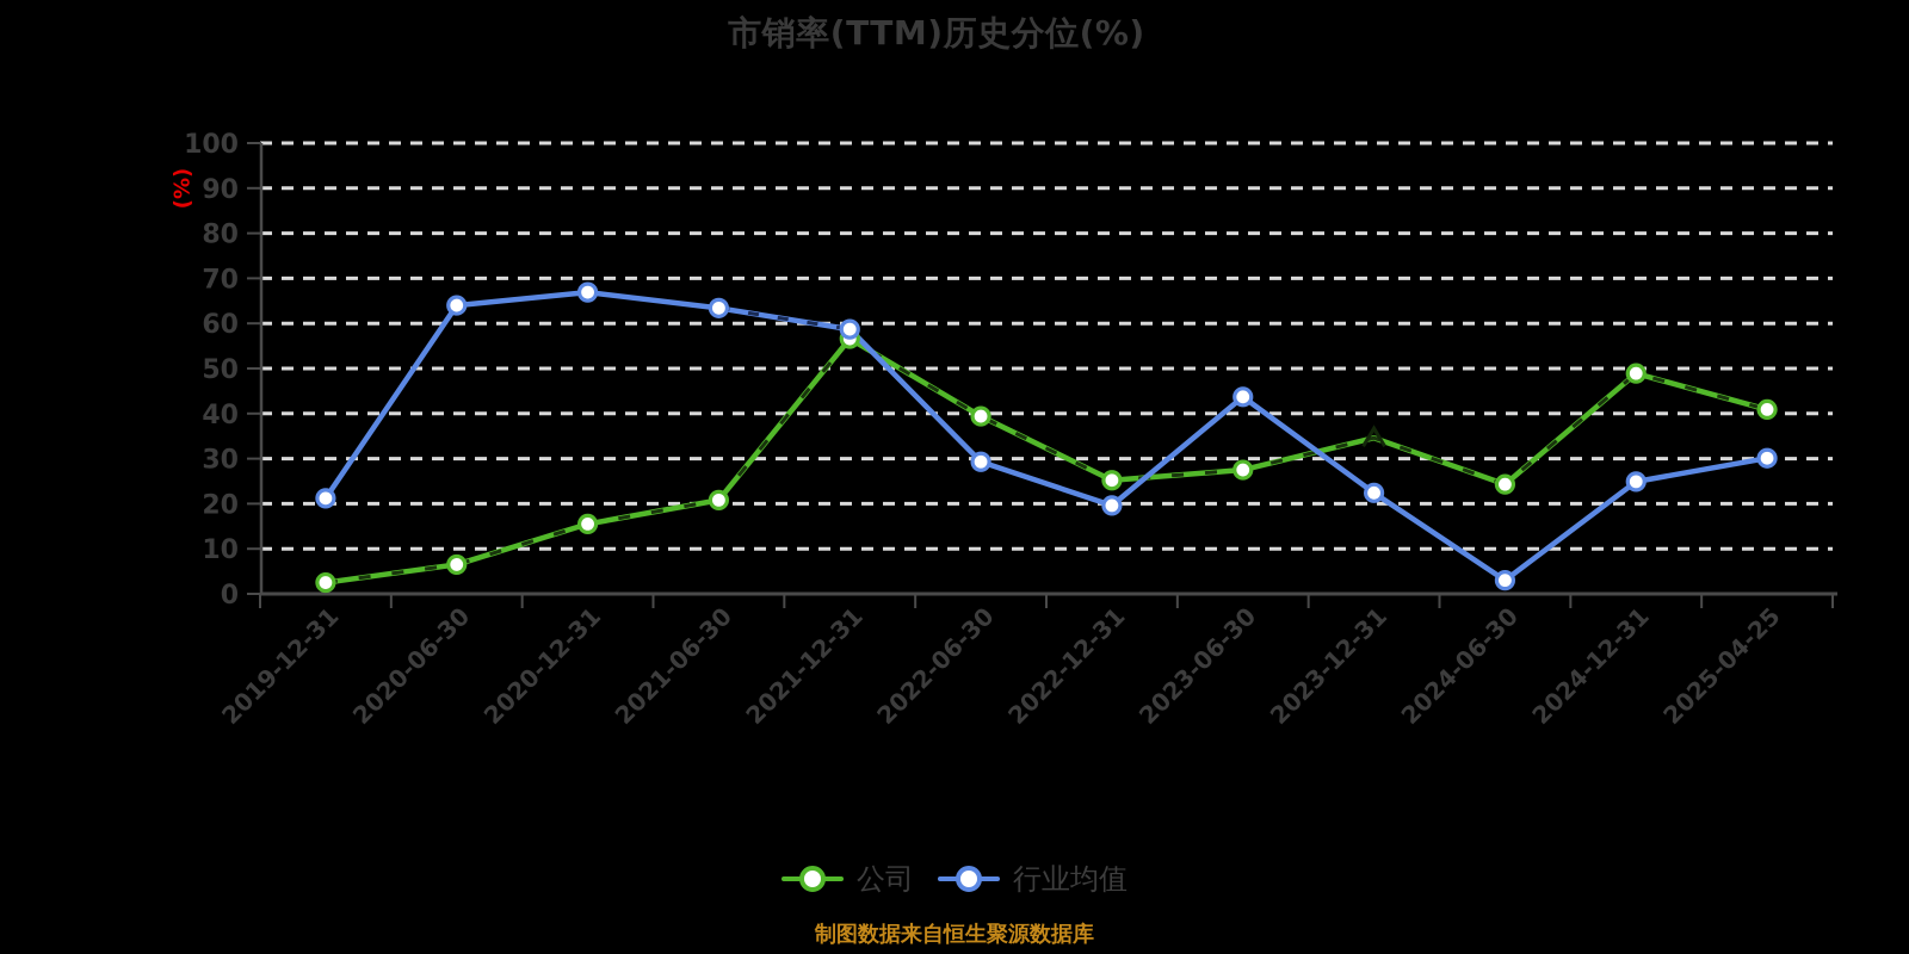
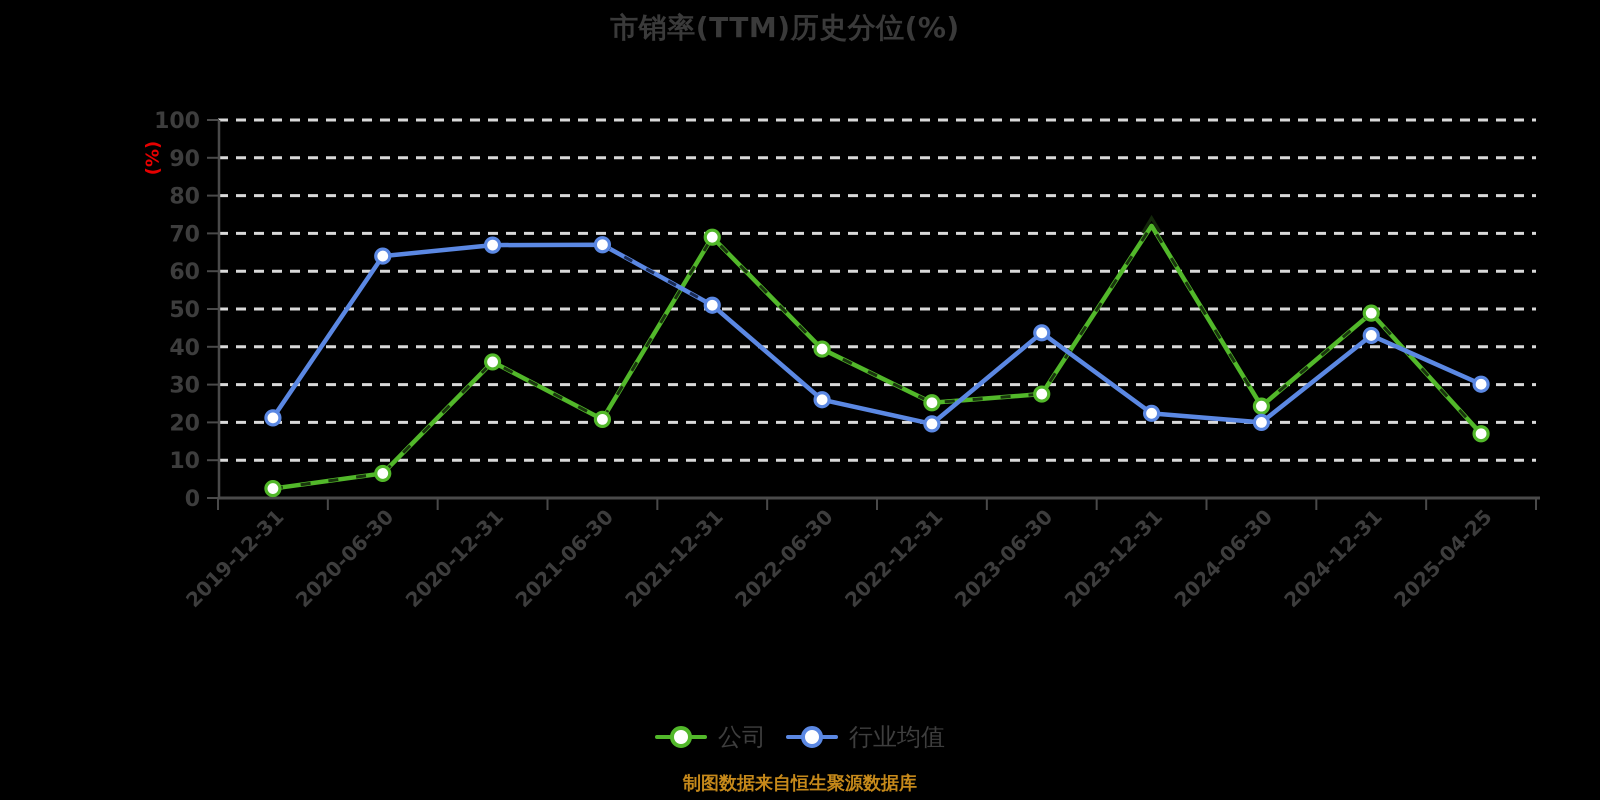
公司/2020-12-31: 16 -> 36
行业均值/2021-06-30: 63 -> 67
公司/2021-12-31: 57 -> 69
行业均值/2021-12-31: 59 -> 51
行业均值/2022-06-30: 29 -> 26
公司/2023-12-31: 35 -> 72
行业均值/2024-06-30: 3 -> 20
行业均值/2024-12-31: 25 -> 43
公司/2025-04-25: 41 -> 17
